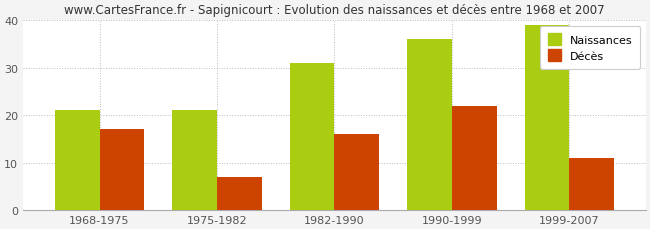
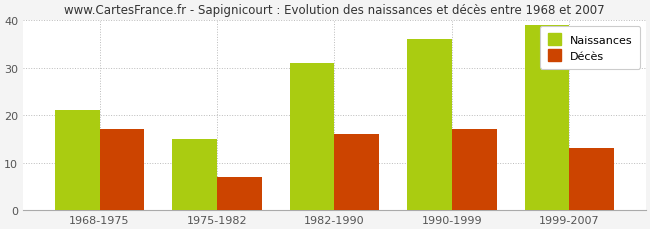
Naissances/1975-1982: 21 -> 15
Décès/1990-1999: 22 -> 17
Décès/1999-2007: 11 -> 13
